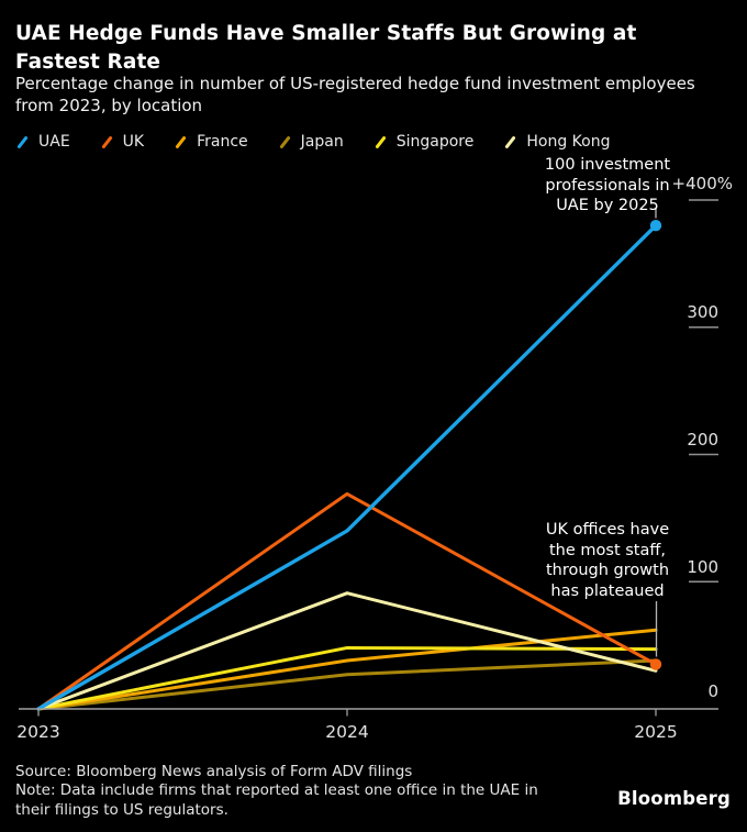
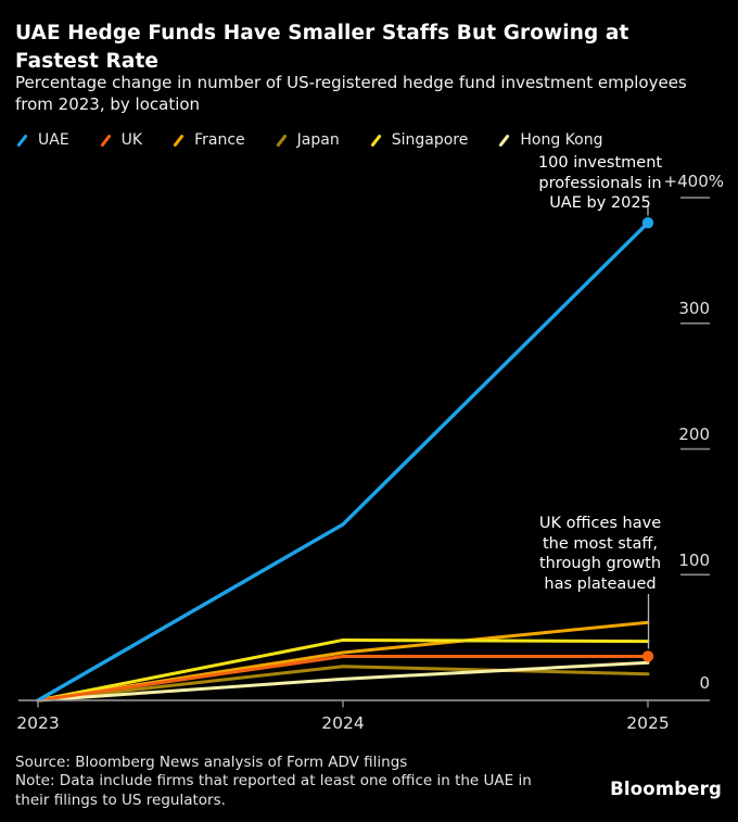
UK/2024: 169 -> 35
Hong Kong/2024: 91 -> 17
Japan/2025: 38 -> 21
